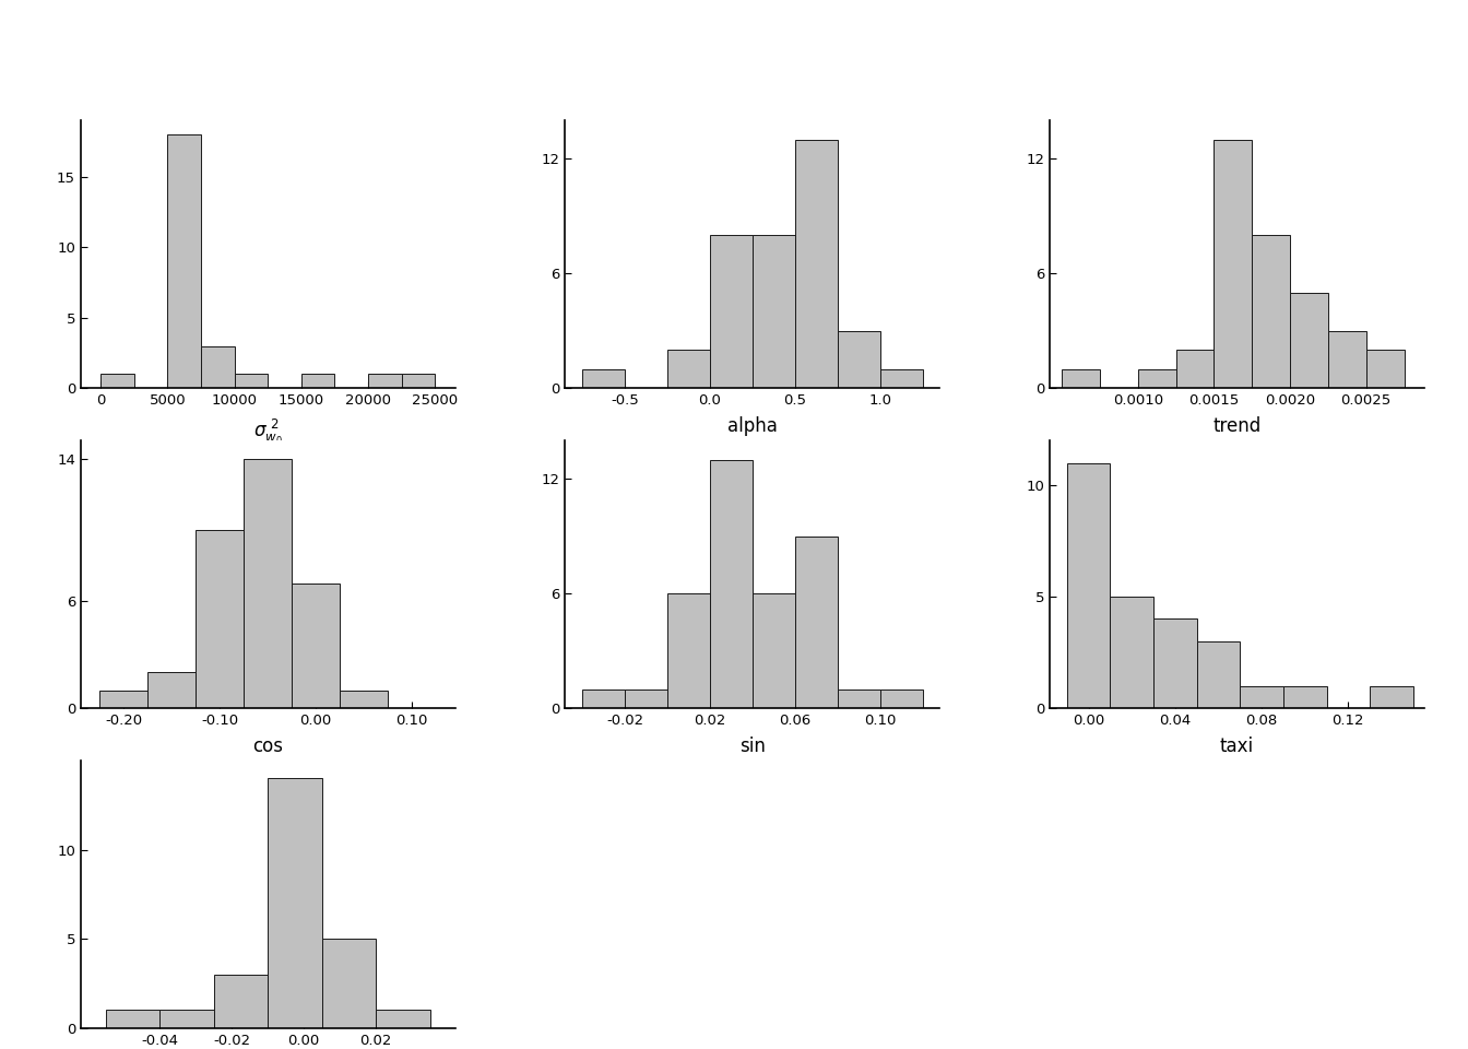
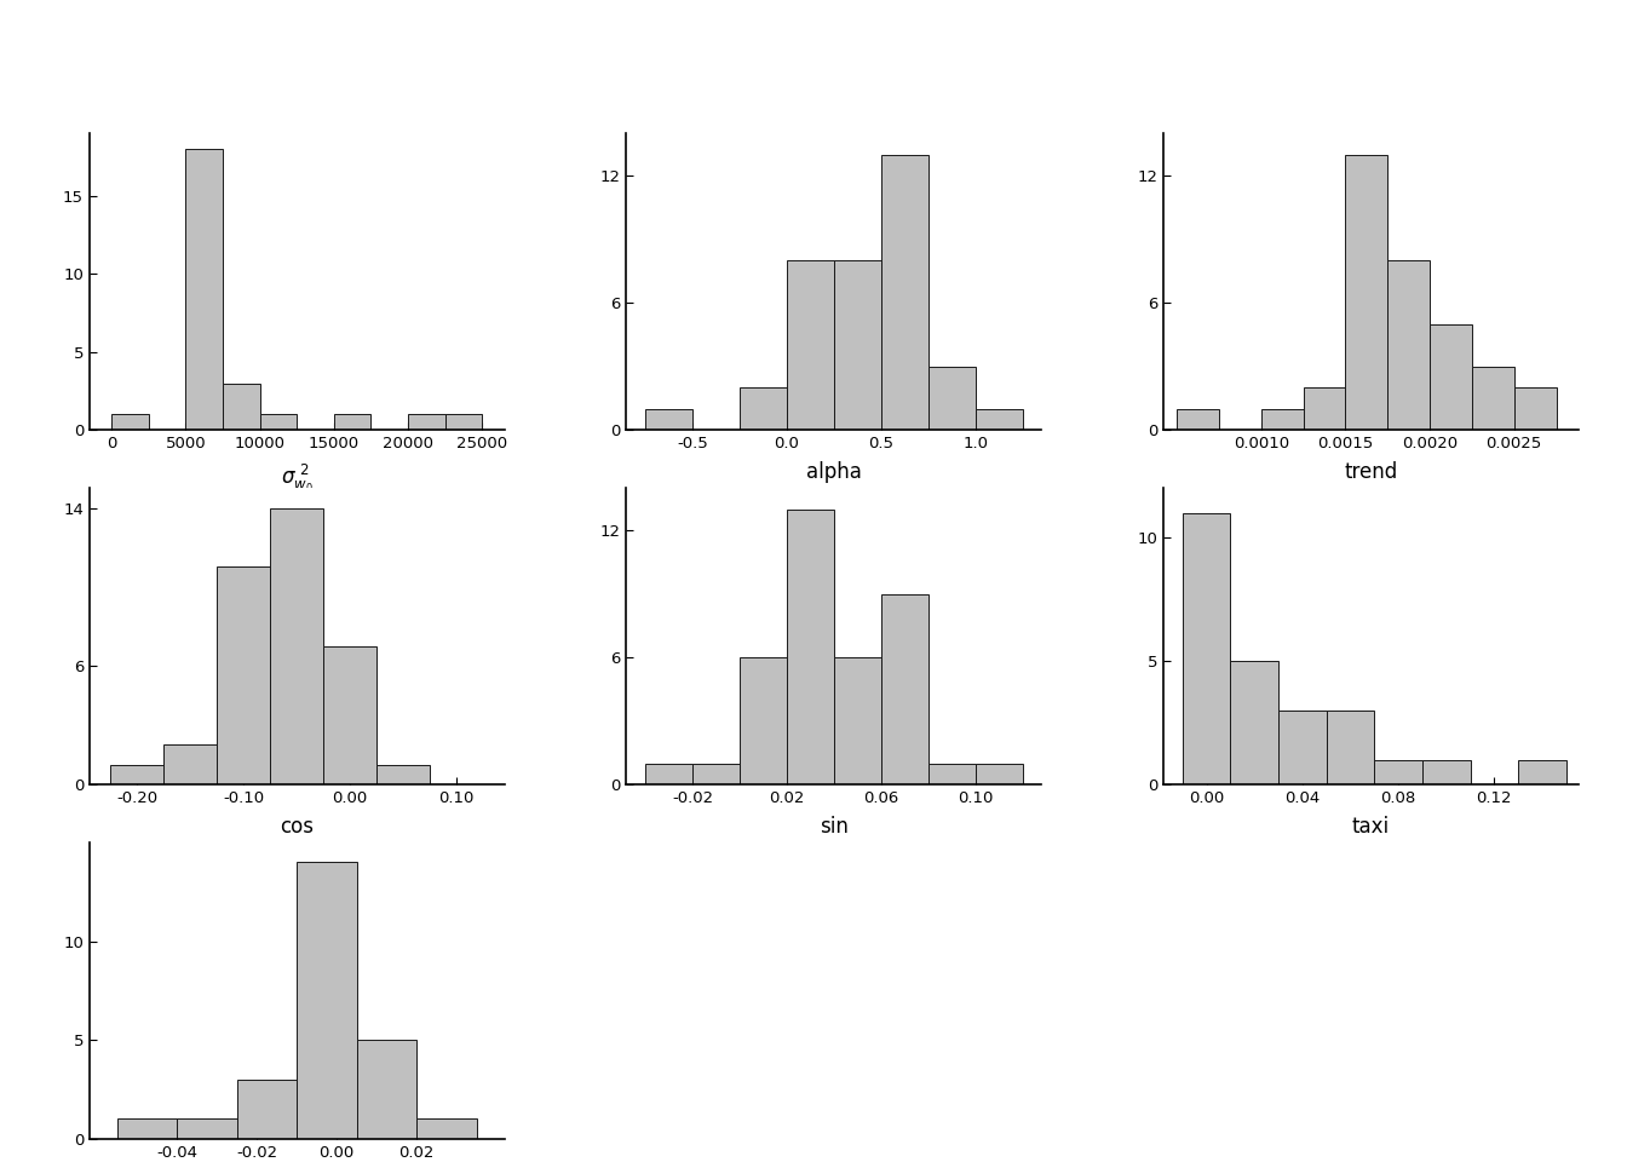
-0.10: 10 -> 11
0.04: 4 -> 3
